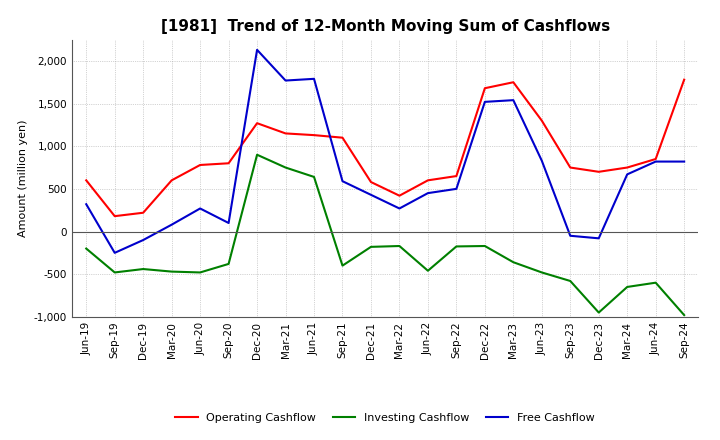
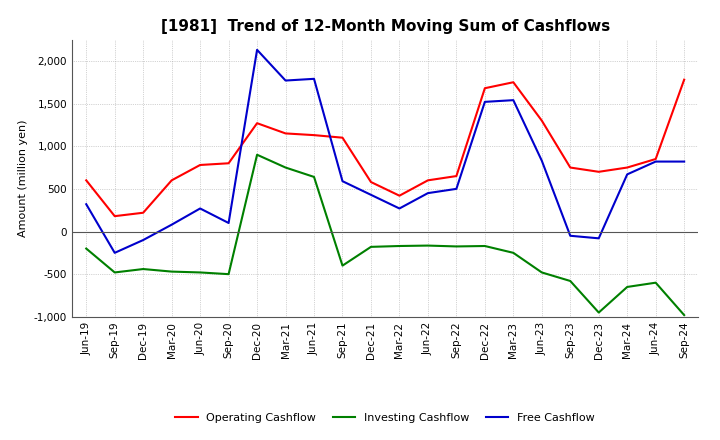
Investing Cashflow/Sep-20: -380 -> -500
Investing Cashflow/Jun-22: -460 -> -160
Investing Cashflow/Mar-23: -360 -> -250
